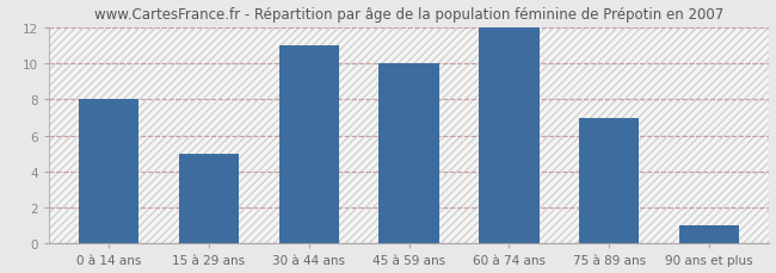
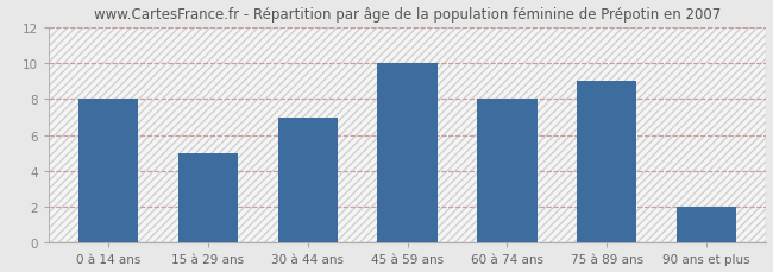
30 à 44 ans: 11 -> 7
60 à 74 ans: 12 -> 8
75 à 89 ans: 7 -> 9
90 ans et plus: 1 -> 2
